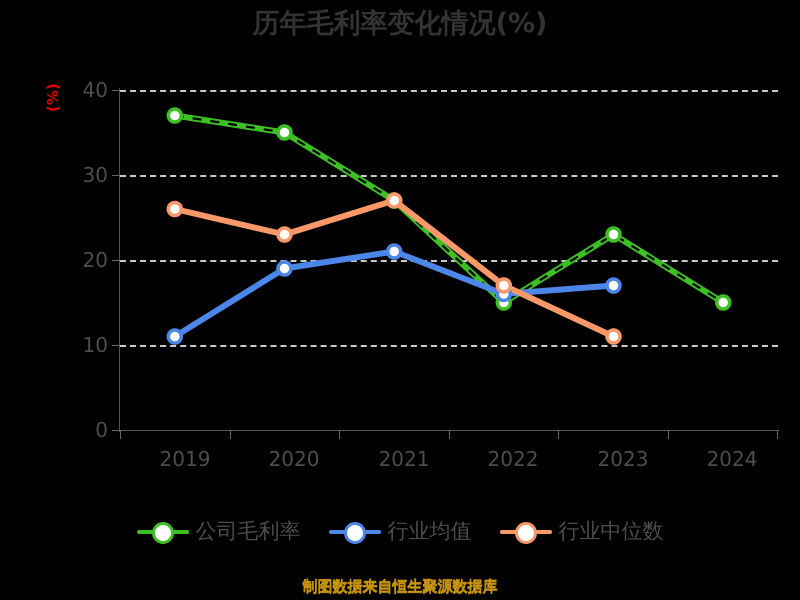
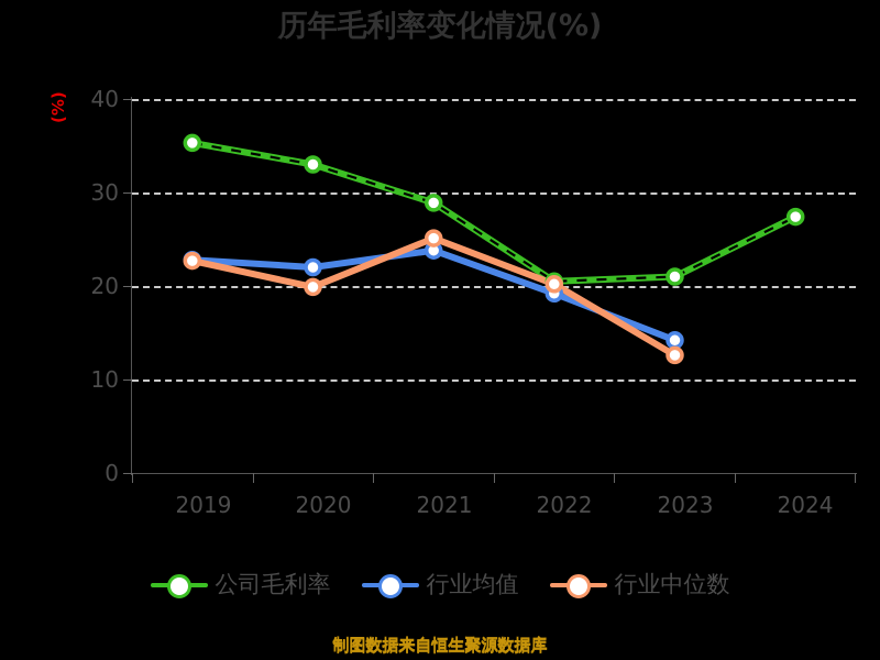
公司毛利率/2019: 37 -> 35
行业均值/2019: 11 -> 23
行业中位数/2019: 26 -> 23
公司毛利率/2020: 35 -> 33
行业均值/2020: 19 -> 22
行业中位数/2020: 23 -> 20
公司毛利率/2021: 27 -> 29
行业均值/2021: 21 -> 24
行业中位数/2021: 27 -> 25
公司毛利率/2022: 15 -> 20
行业均值/2022: 16 -> 19
行业中位数/2022: 17 -> 20
公司毛利率/2023: 23 -> 21
行业均值/2023: 17 -> 14
行业中位数/2023: 11 -> 13
公司毛利率/2024: 15 -> 27
